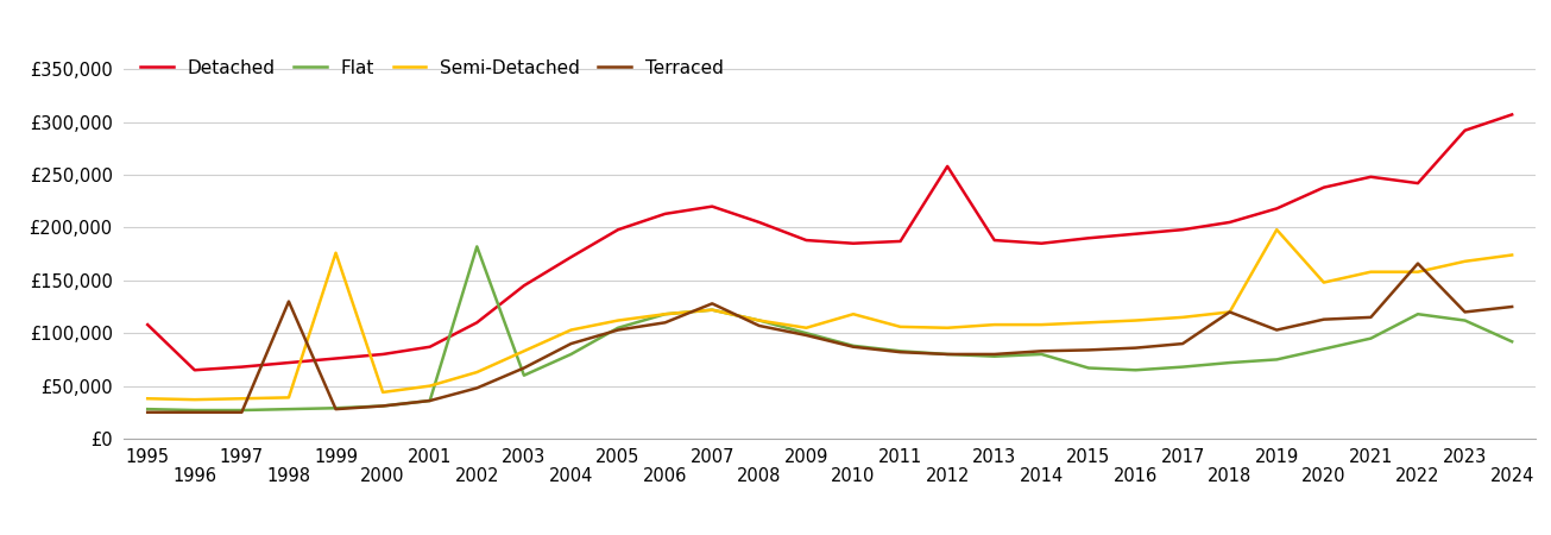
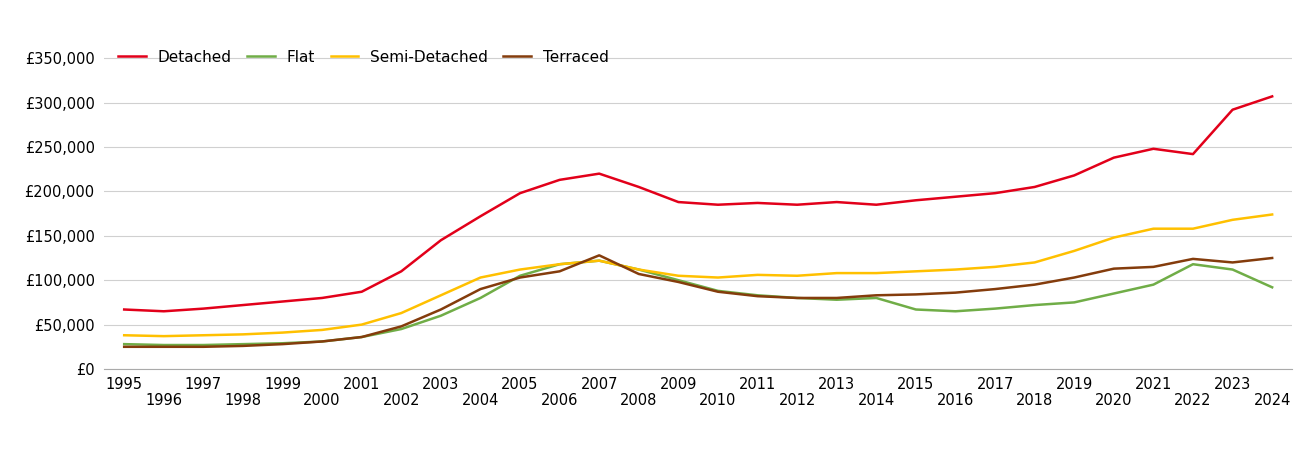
Detached/1995: £108,000 -> £67,000
Terraced/1998: £130,000 -> £26,000
Semi-Detached/1999: £176,000 -> £41,000
Flat/2002: £182,000 -> £45,000
Semi-Detached/2010: £118,000 -> £103,000
Detached/2012: £258,000 -> £185,000
Terraced/2018: £120,000 -> £95,000
Semi-Detached/2019: £198,000 -> £133,000
Terraced/2022: £166,000 -> £124,000
